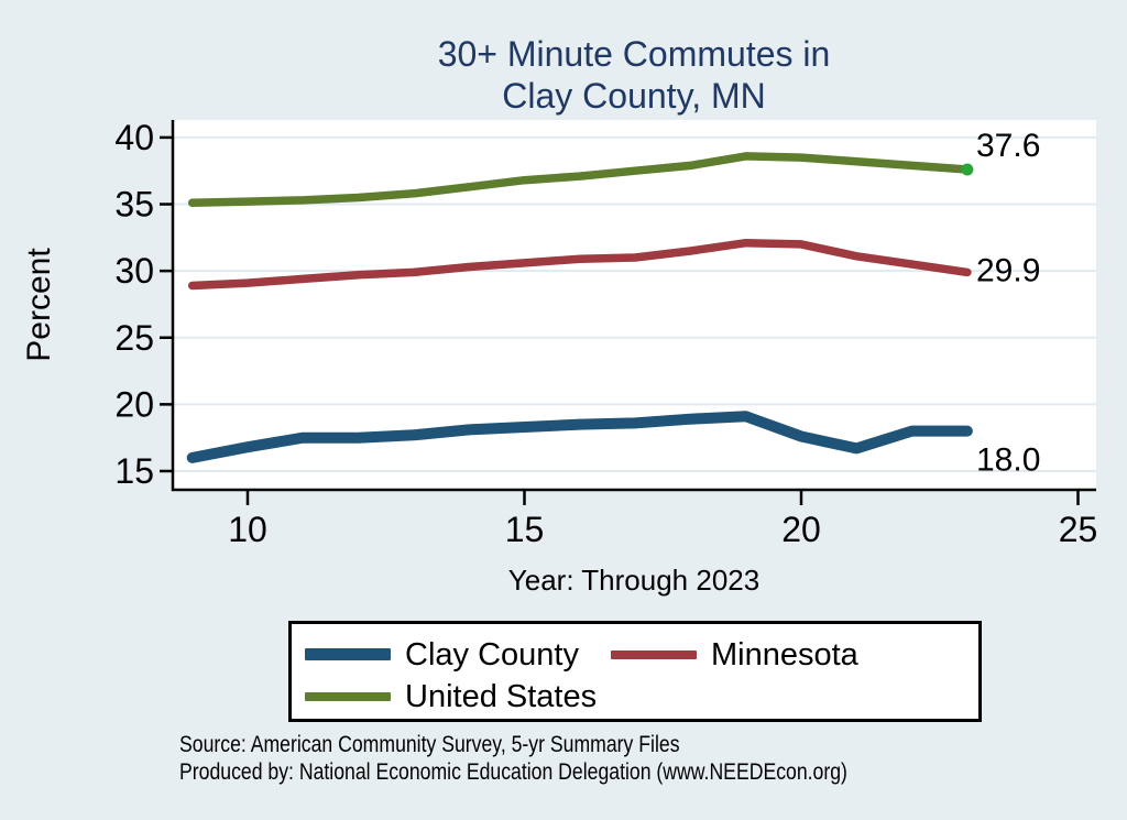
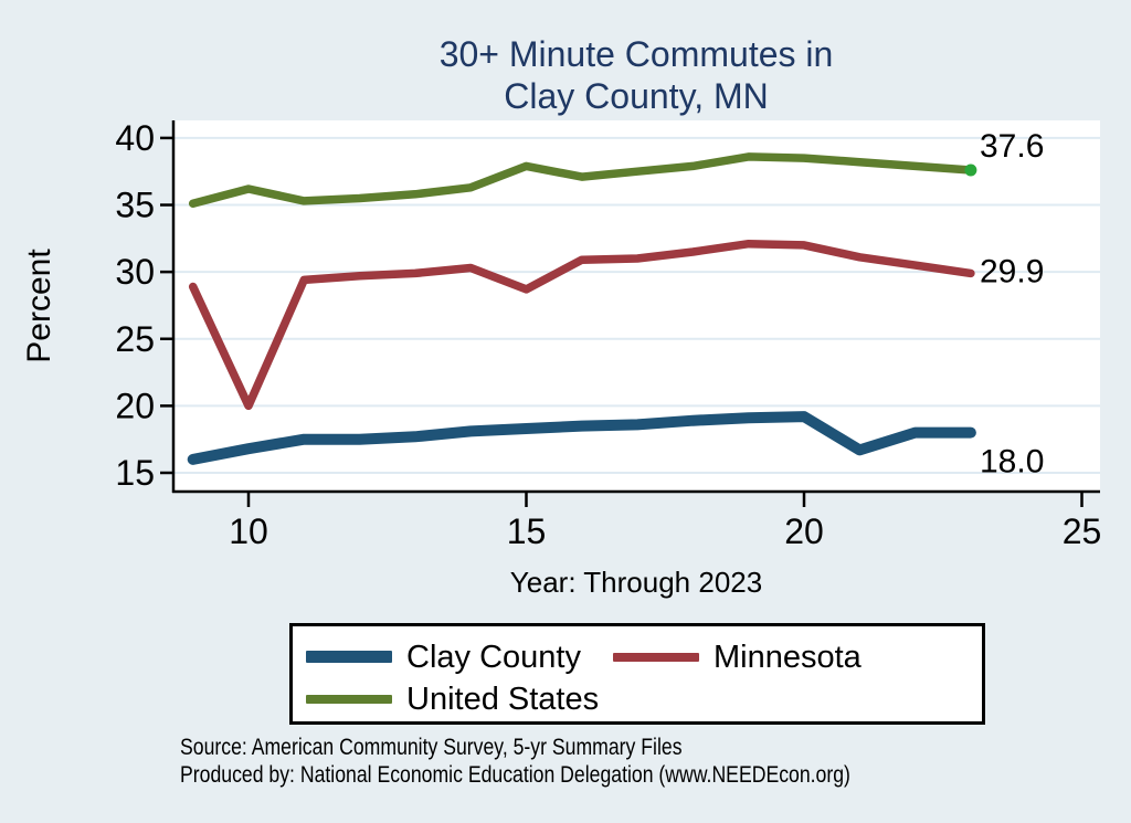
Minnesota/10: 29.1 -> 20.0
United States/10: 35.2 -> 36.2
Minnesota/15: 30.6 -> 28.7
United States/15: 36.8 -> 37.9
Clay County/20: 17.6 -> 19.2
